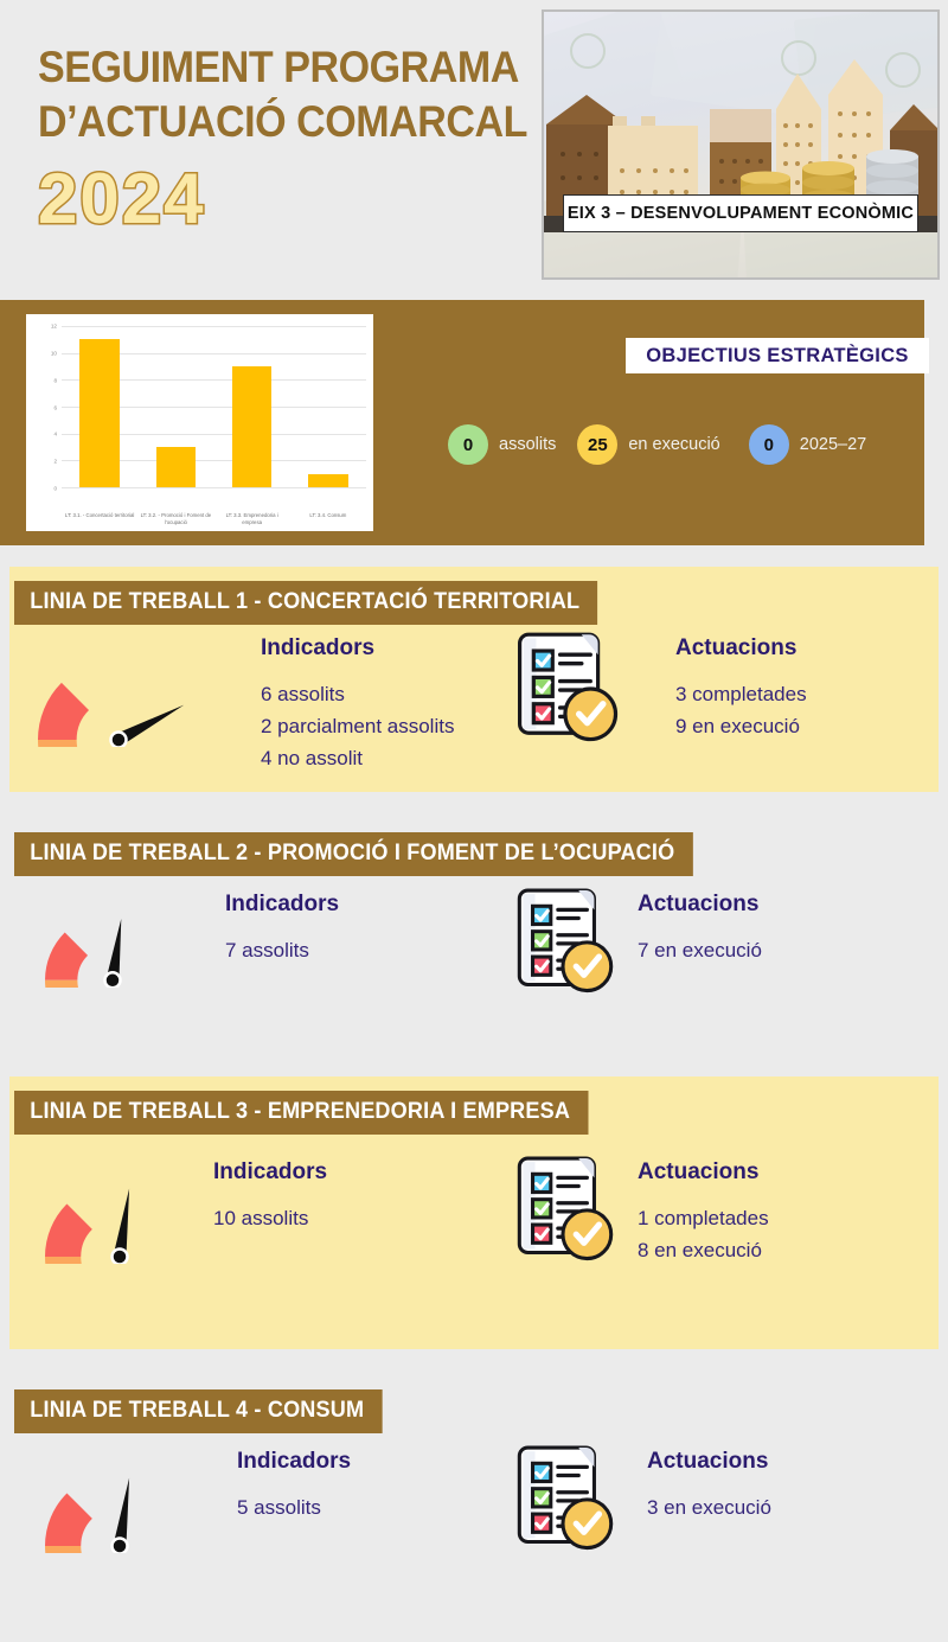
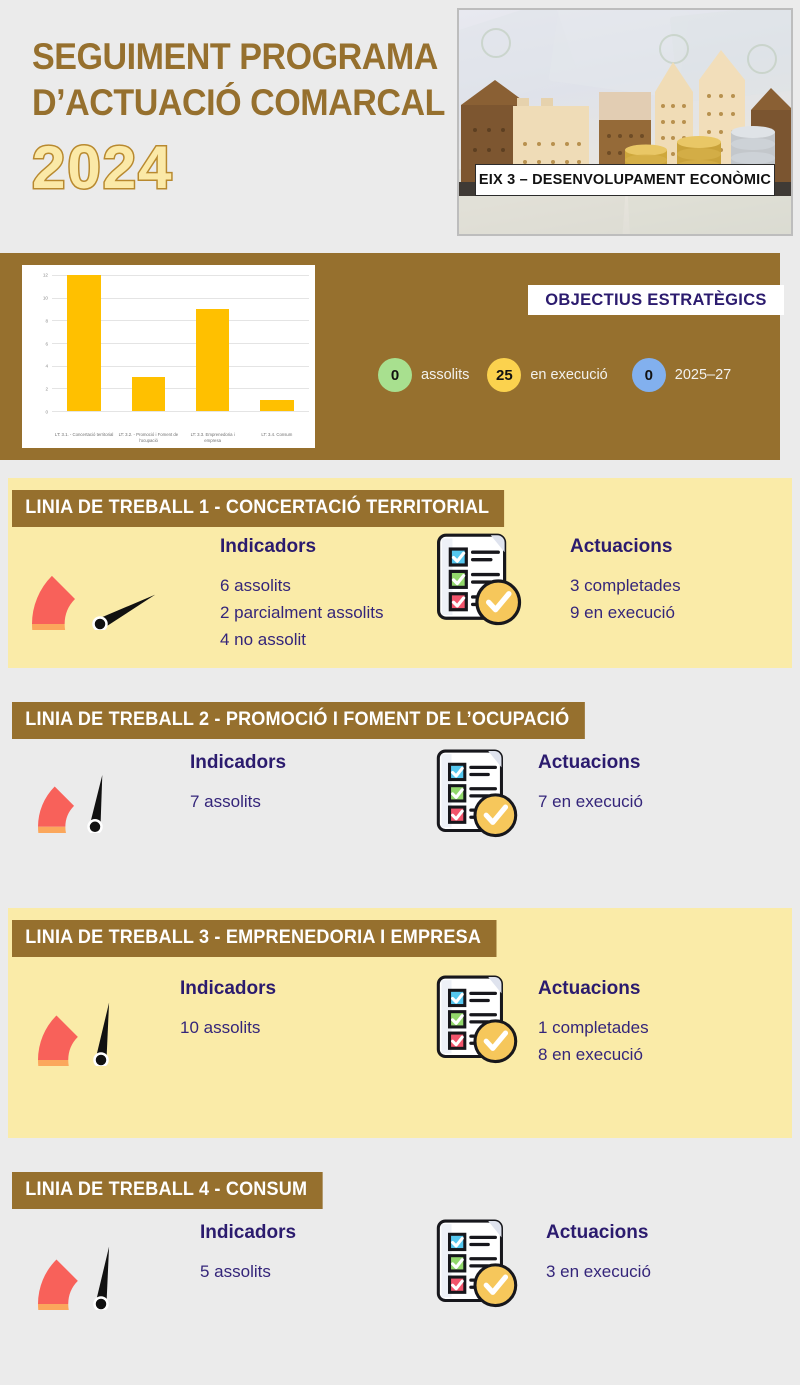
LT: 3.1. - Concertació territorial: 11 -> 12
